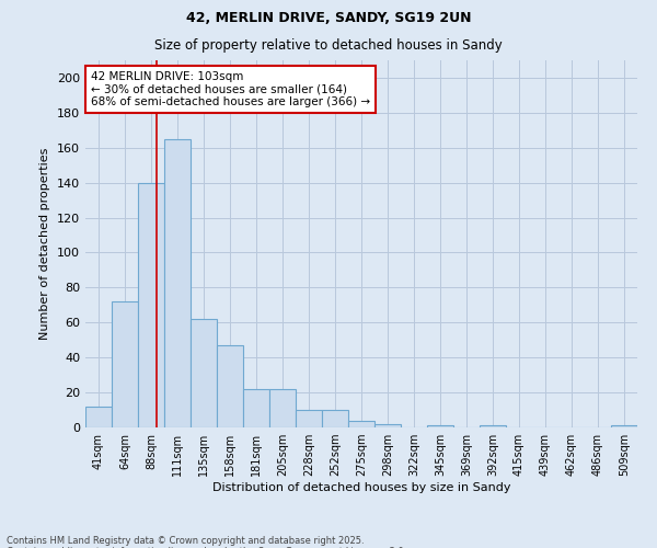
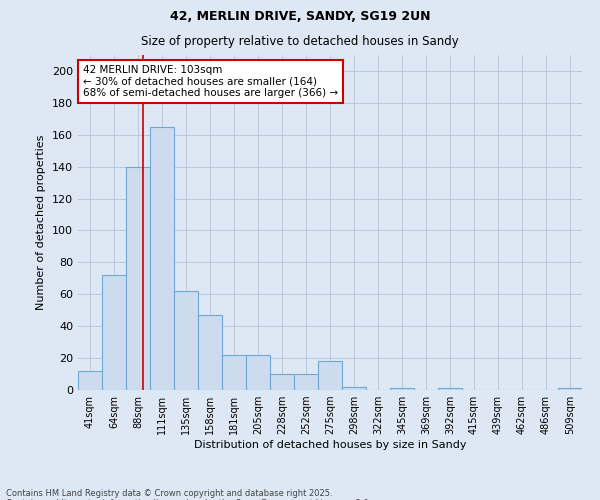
275sqm: 4 -> 18
